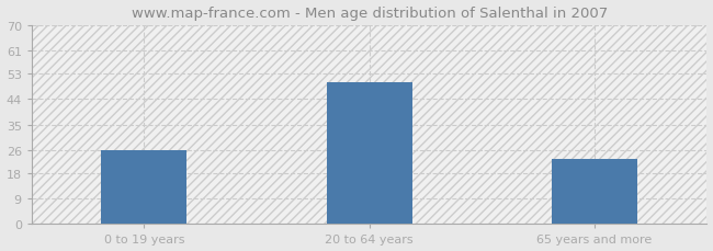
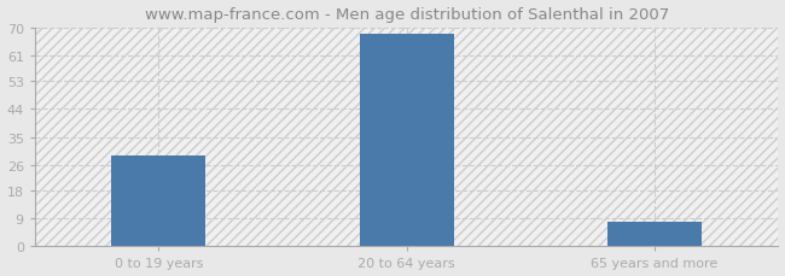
0 to 19 years: 26 -> 29
20 to 64 years: 50 -> 68
65 years and more: 23 -> 8
